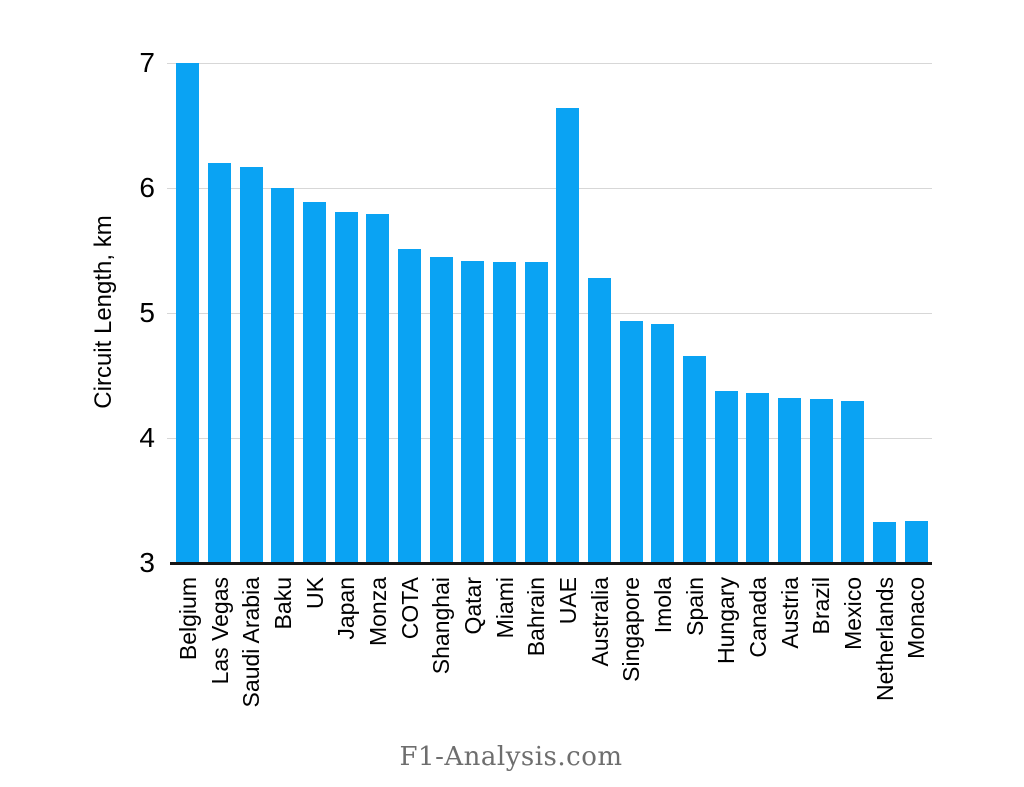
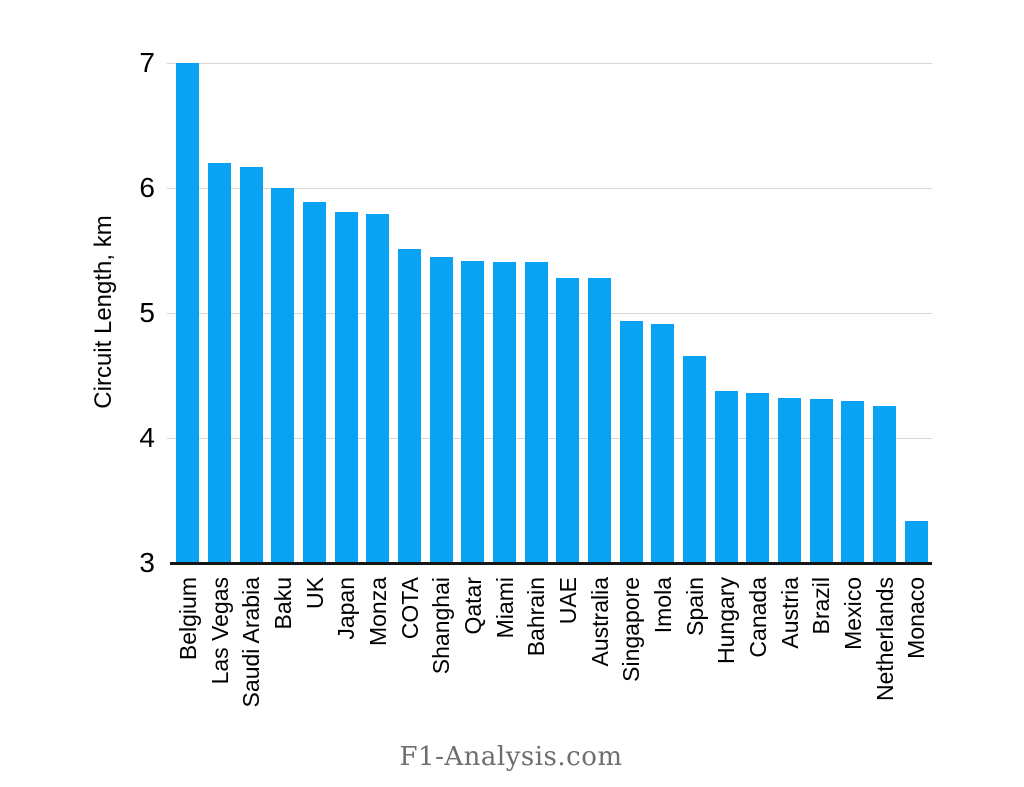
UAE: 6.64 -> 5.28
Netherlands: 3.33 -> 4.26
